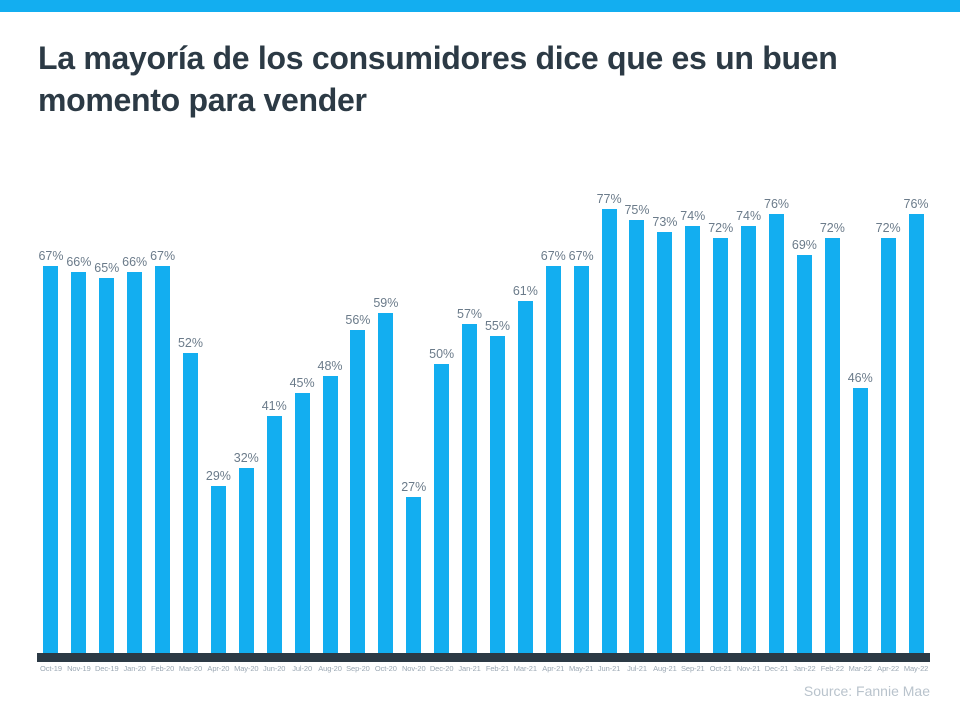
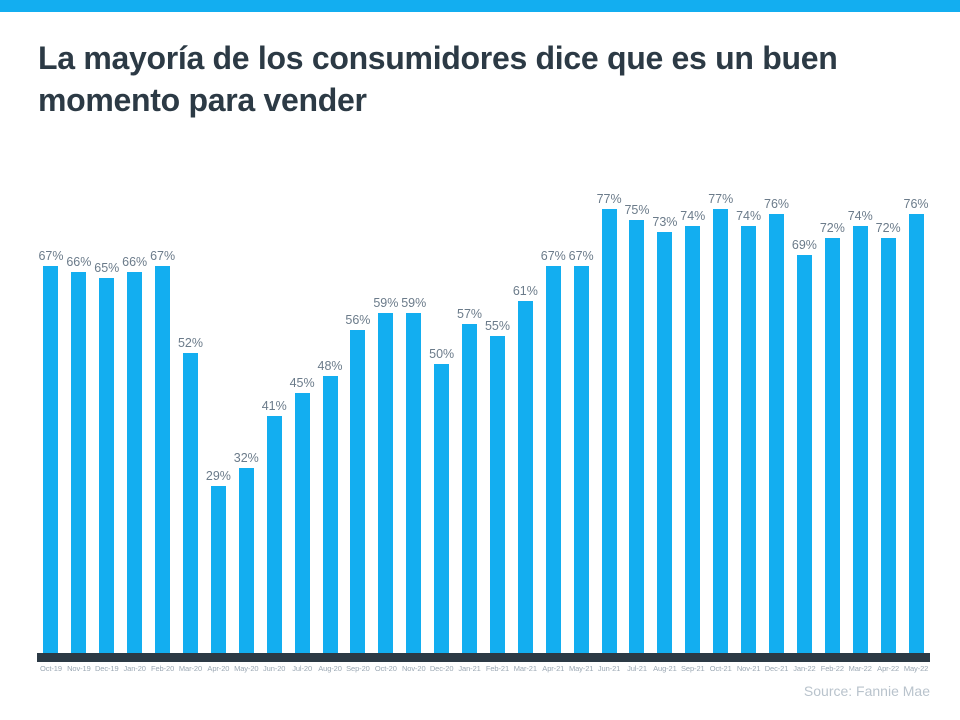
Nov-20: 27% -> 59%
Oct-21: 72% -> 77%
Mar-22: 46% -> 74%
